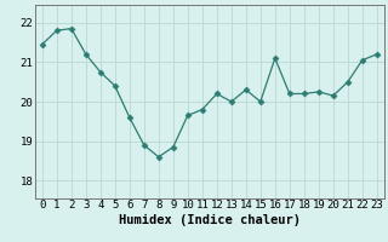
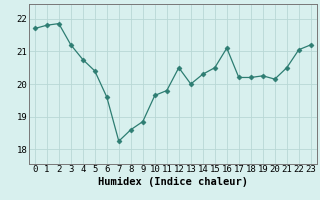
0: 21.45 -> 21.70
7: 18.90 -> 18.25
12: 20.20 -> 20.50
15: 20.00 -> 20.50
